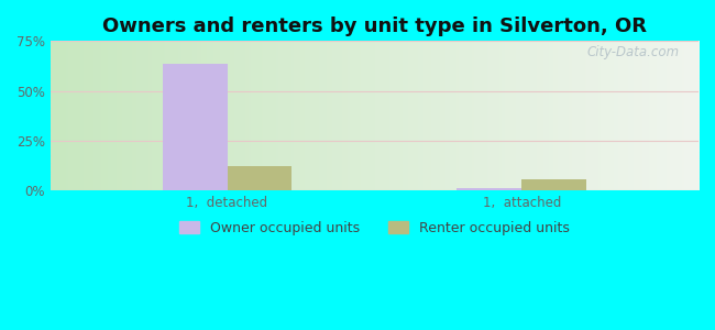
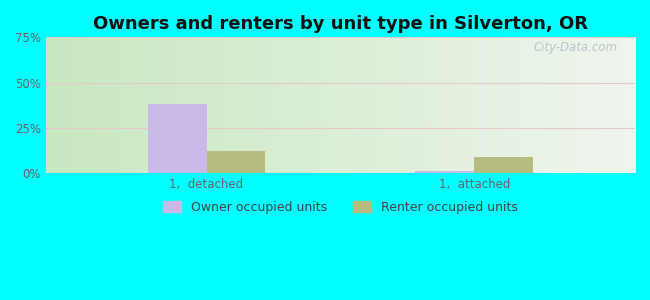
Owner occupied units/1, detached: 64% -> 38%
Renter occupied units/1, attached: 6% -> 9%
